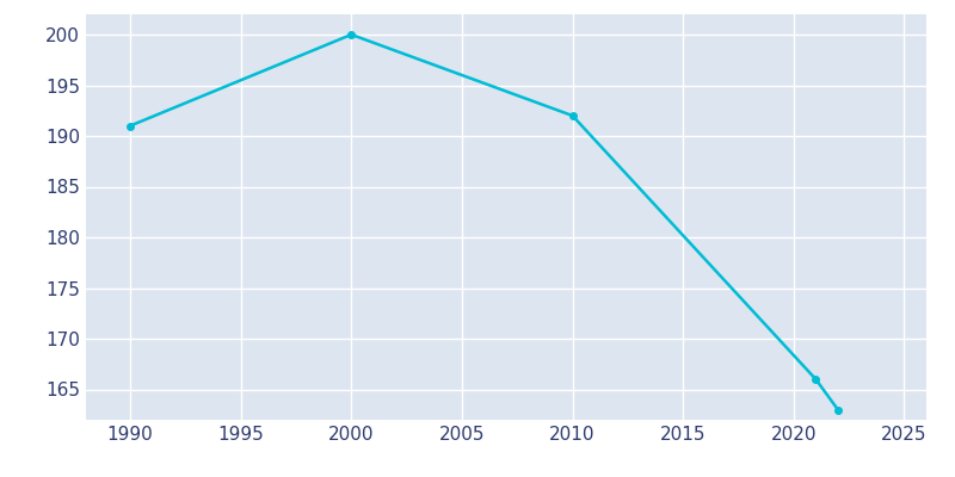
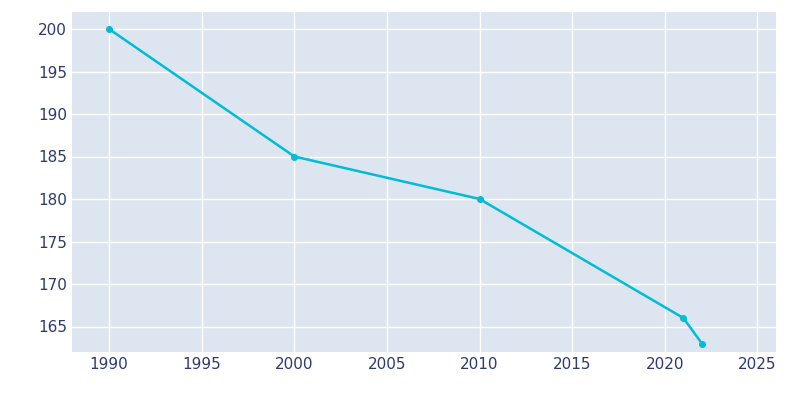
1990: 191 -> 200
2000: 200 -> 185
2010: 192 -> 180
